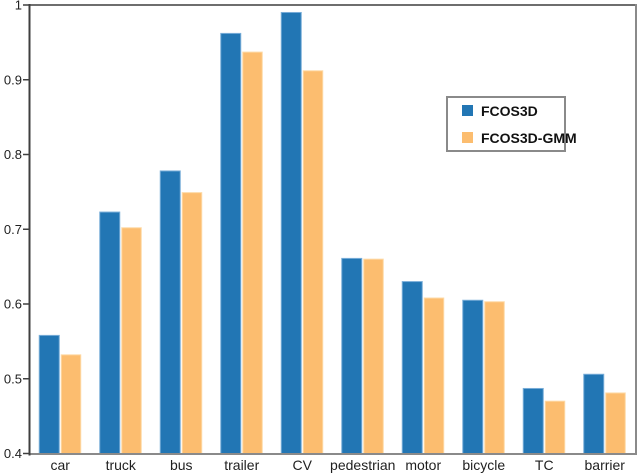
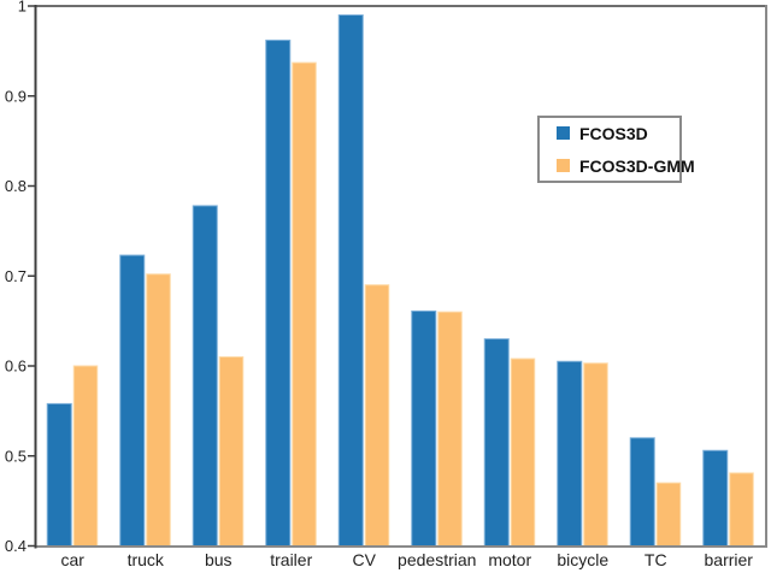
FCOS3D-GMM/car: 0.53 -> 0.60
FCOS3D-GMM/bus: 0.75 -> 0.61
FCOS3D-GMM/CV: 0.91 -> 0.69
FCOS3D/TC: 0.49 -> 0.52
